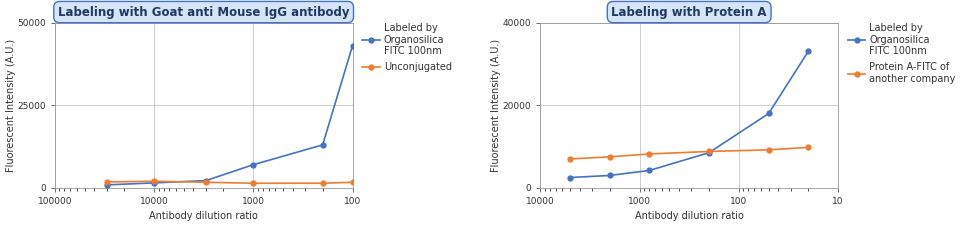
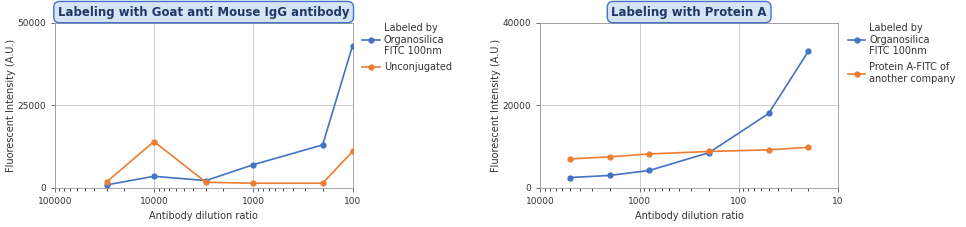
Labeling with Goat anti Mouse IgG antibody/Labeled by Organosilica FITC 100nm/10000: 1500 -> 3500
Labeling with Goat anti Mouse IgG antibody/Unconjugated/10000: 2000 -> 14000
Labeling with Goat anti Mouse IgG antibody/Unconjugated/100: 1700 -> 11000
